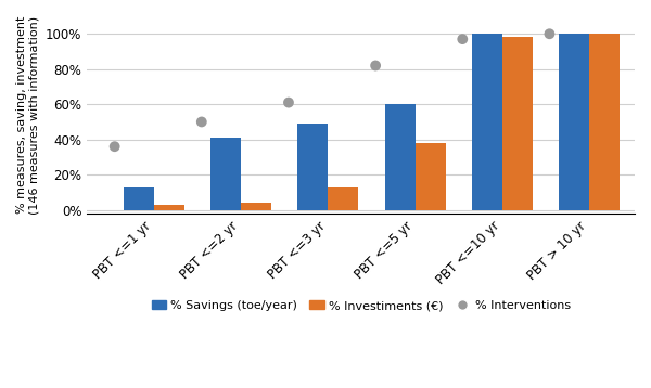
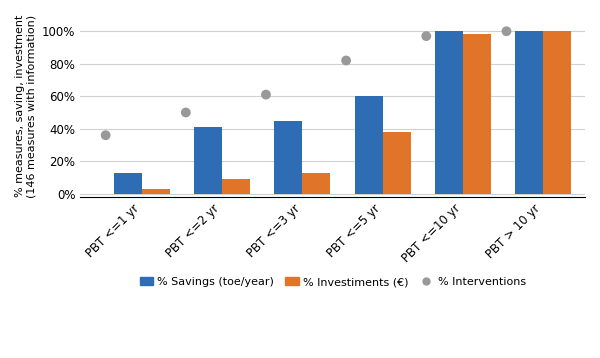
% Investiments (€)/PBT <=2 yr: 4% -> 9%
% Savings (toe/year)/PBT <=3 yr: 49% -> 45%
